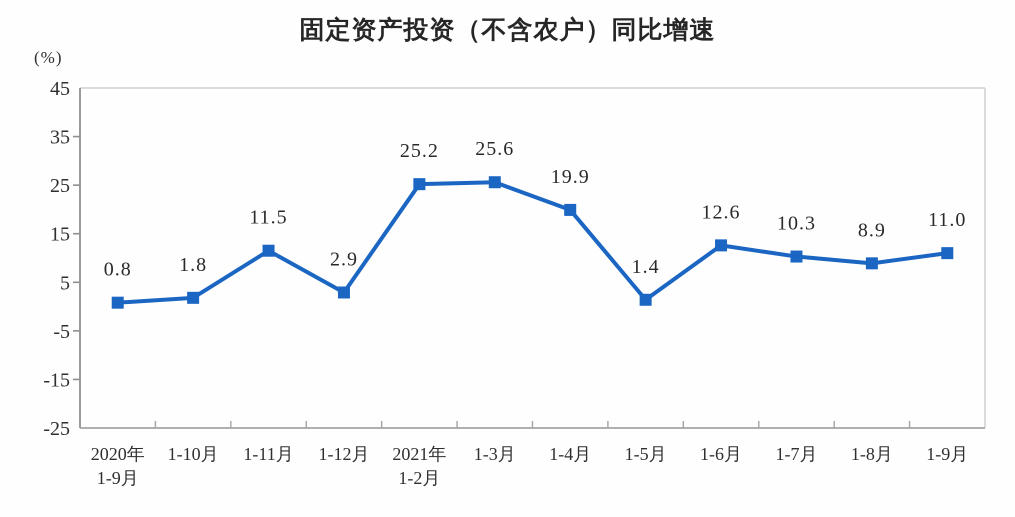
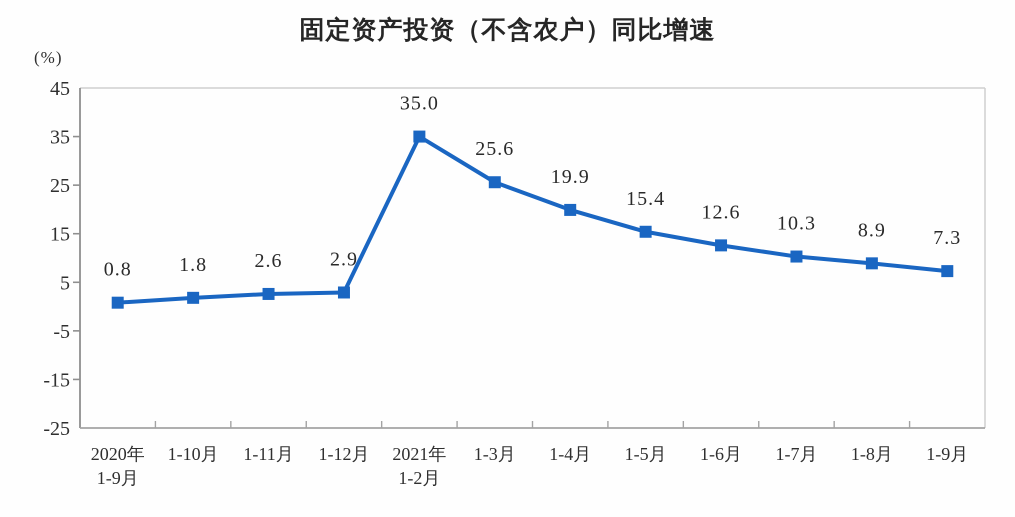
1-11月: 11.5 -> 2.6
2021年 1-2月: 25.2 -> 35.0
1-5月: 1.4 -> 15.4
1-9月: 11.0 -> 7.3
